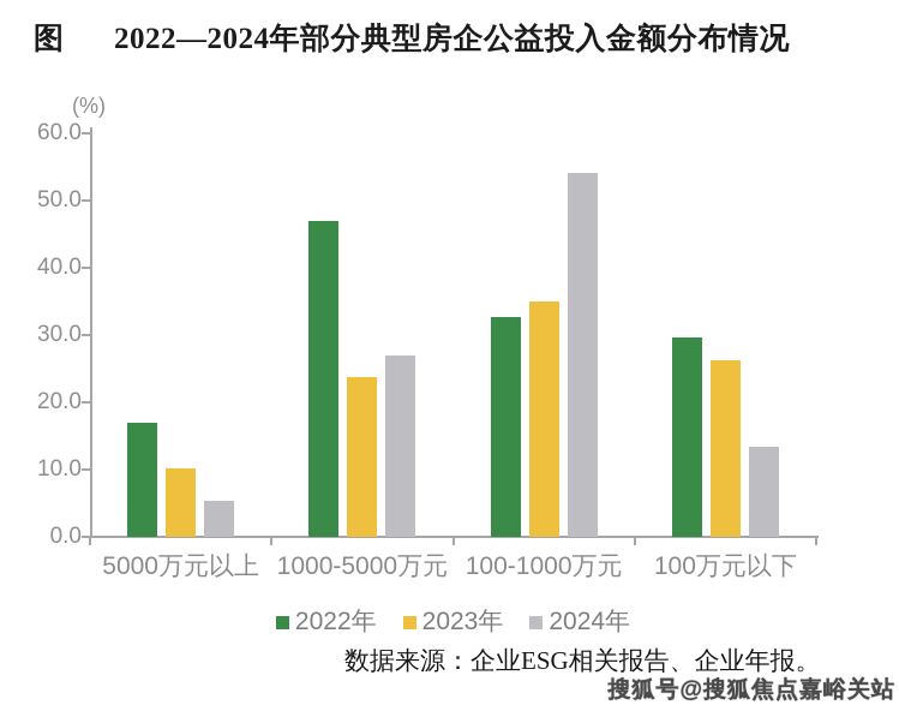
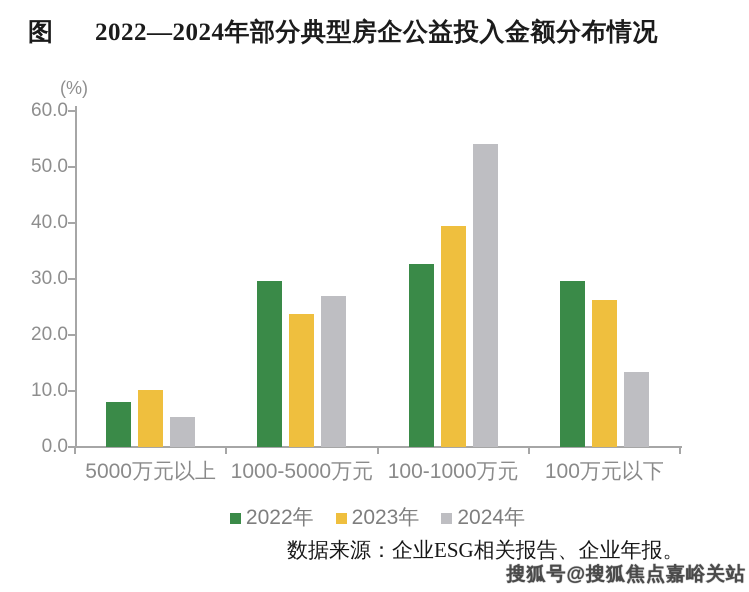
2022年/5000万元以上: 17 -> 8
2022年/1000-5000万元: 47 -> 30
2023年/100-1000万元: 35 -> 40
